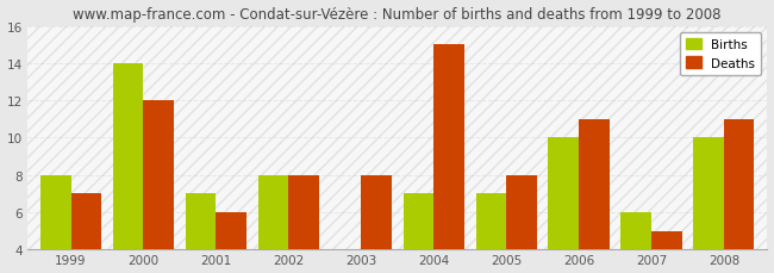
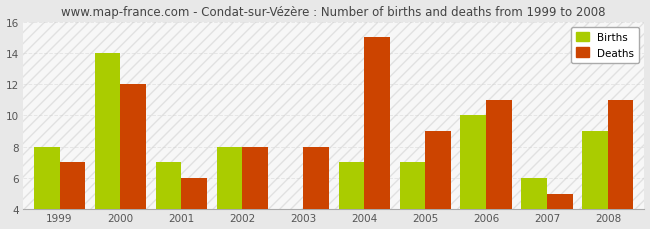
Deaths/2005: 8 -> 9
Births/2008: 10 -> 9
